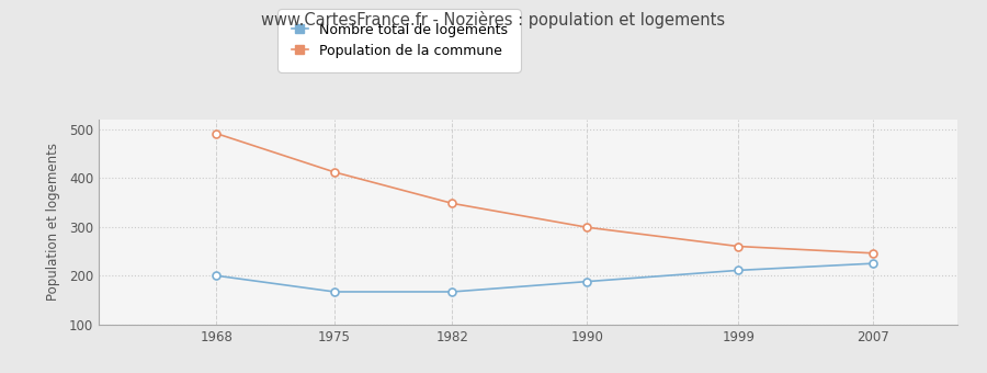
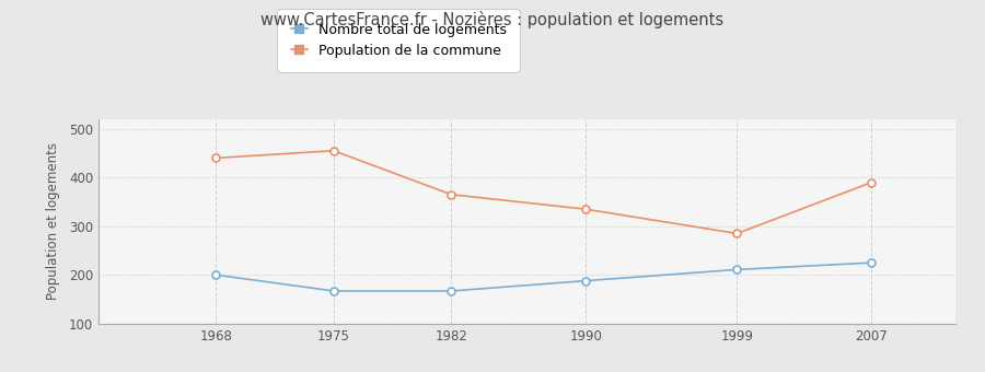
Population de la commune/1968: 491 -> 440
Population de la commune/1975: 412 -> 455
Population de la commune/1982: 348 -> 365
Population de la commune/1990: 299 -> 335
Population de la commune/1999: 260 -> 285
Population de la commune/2007: 246 -> 390
